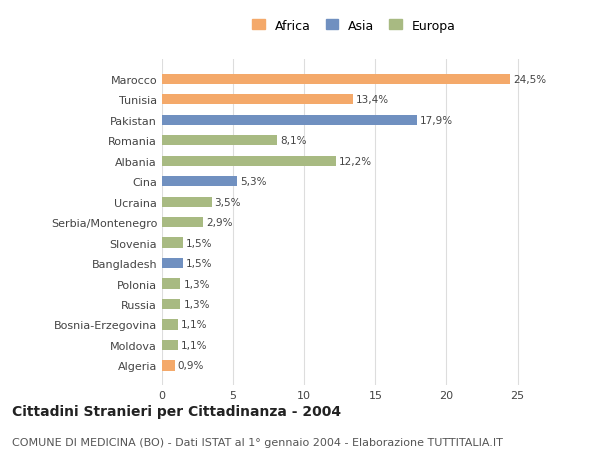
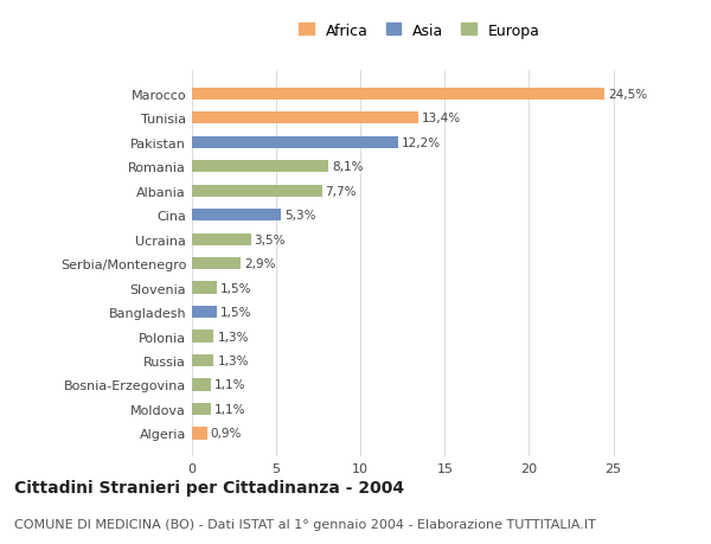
Pakistan: 17,9% -> 12,2%
Albania: 12,2% -> 7,7%
